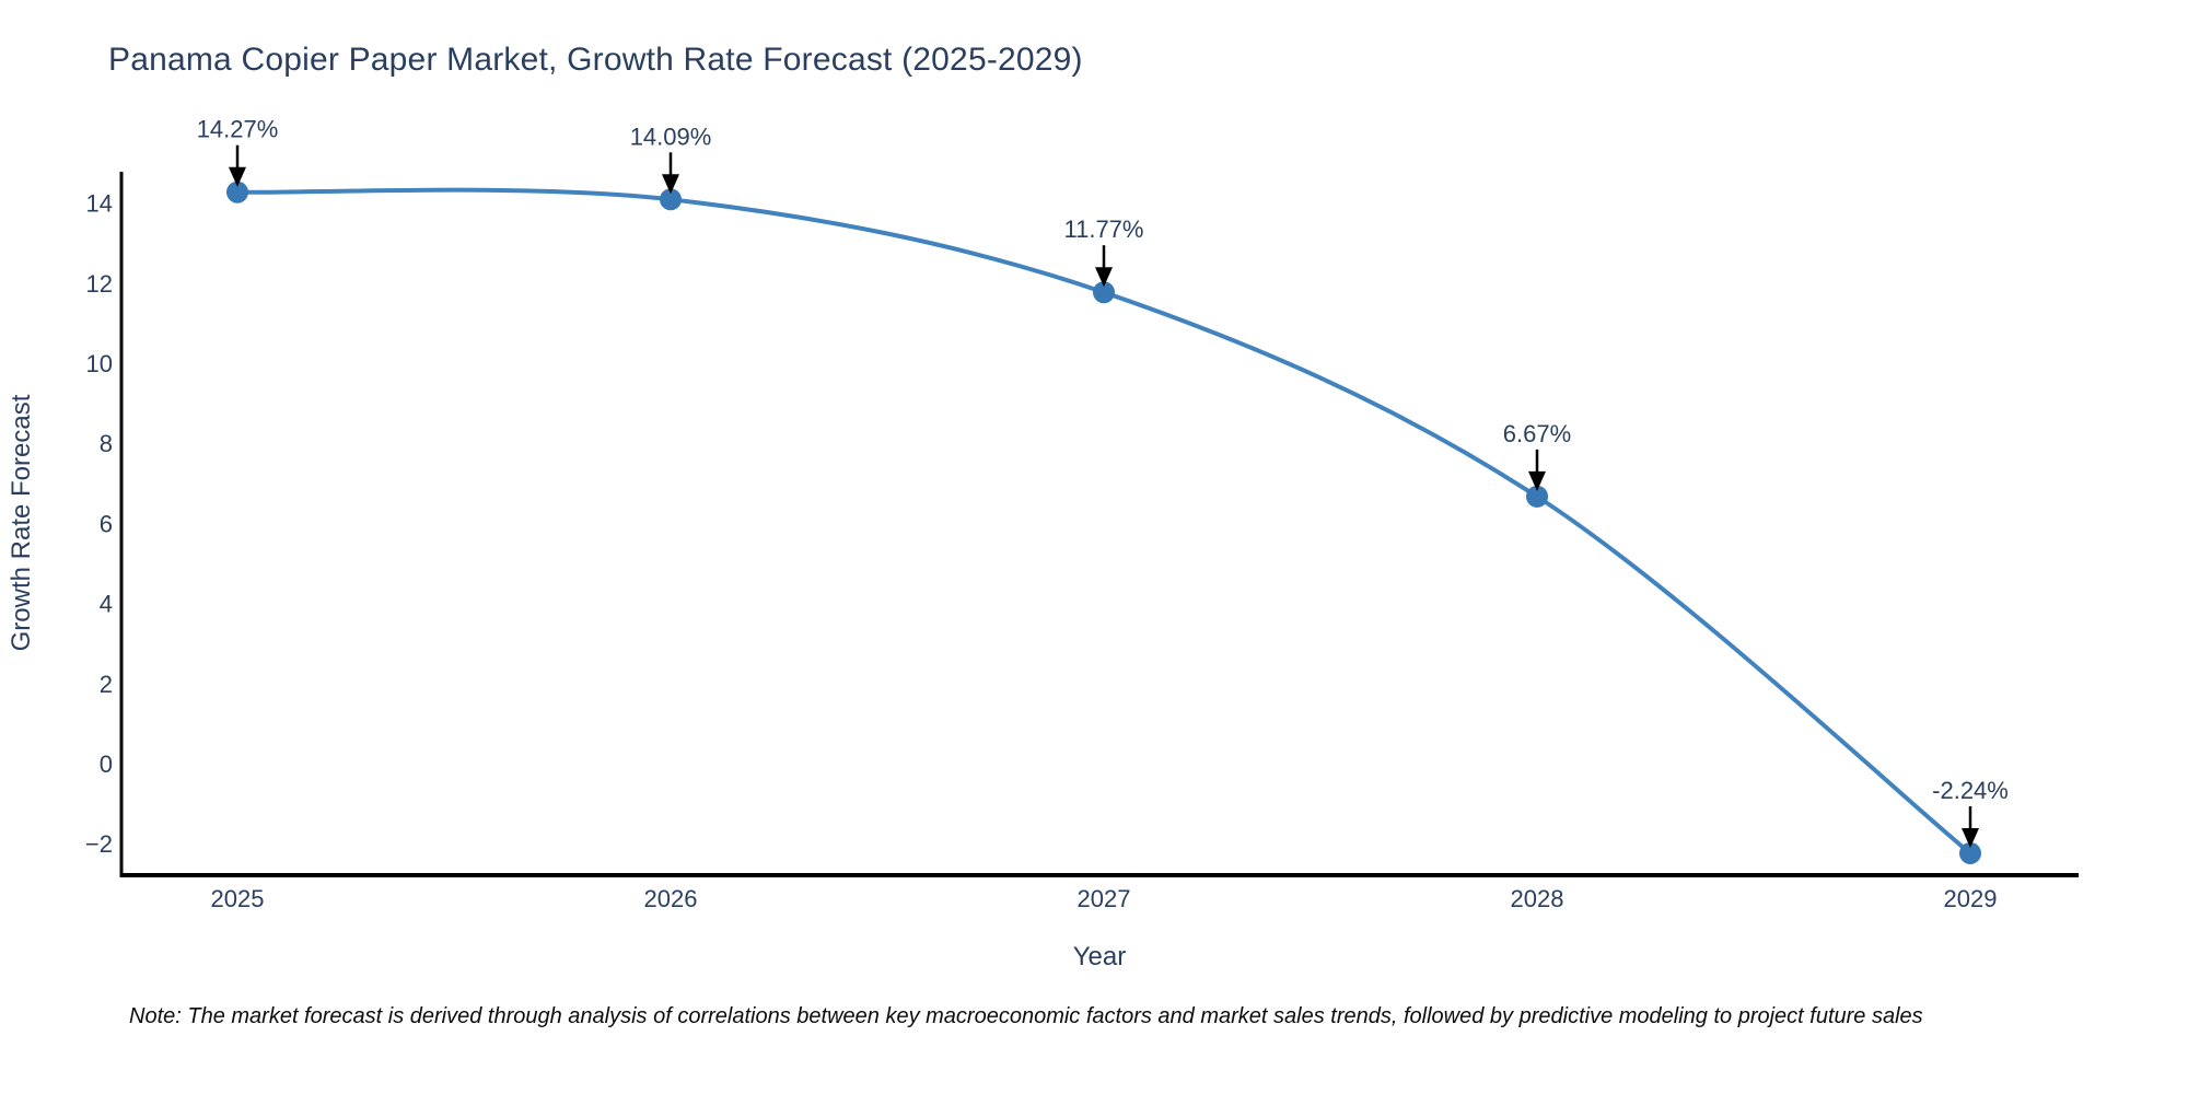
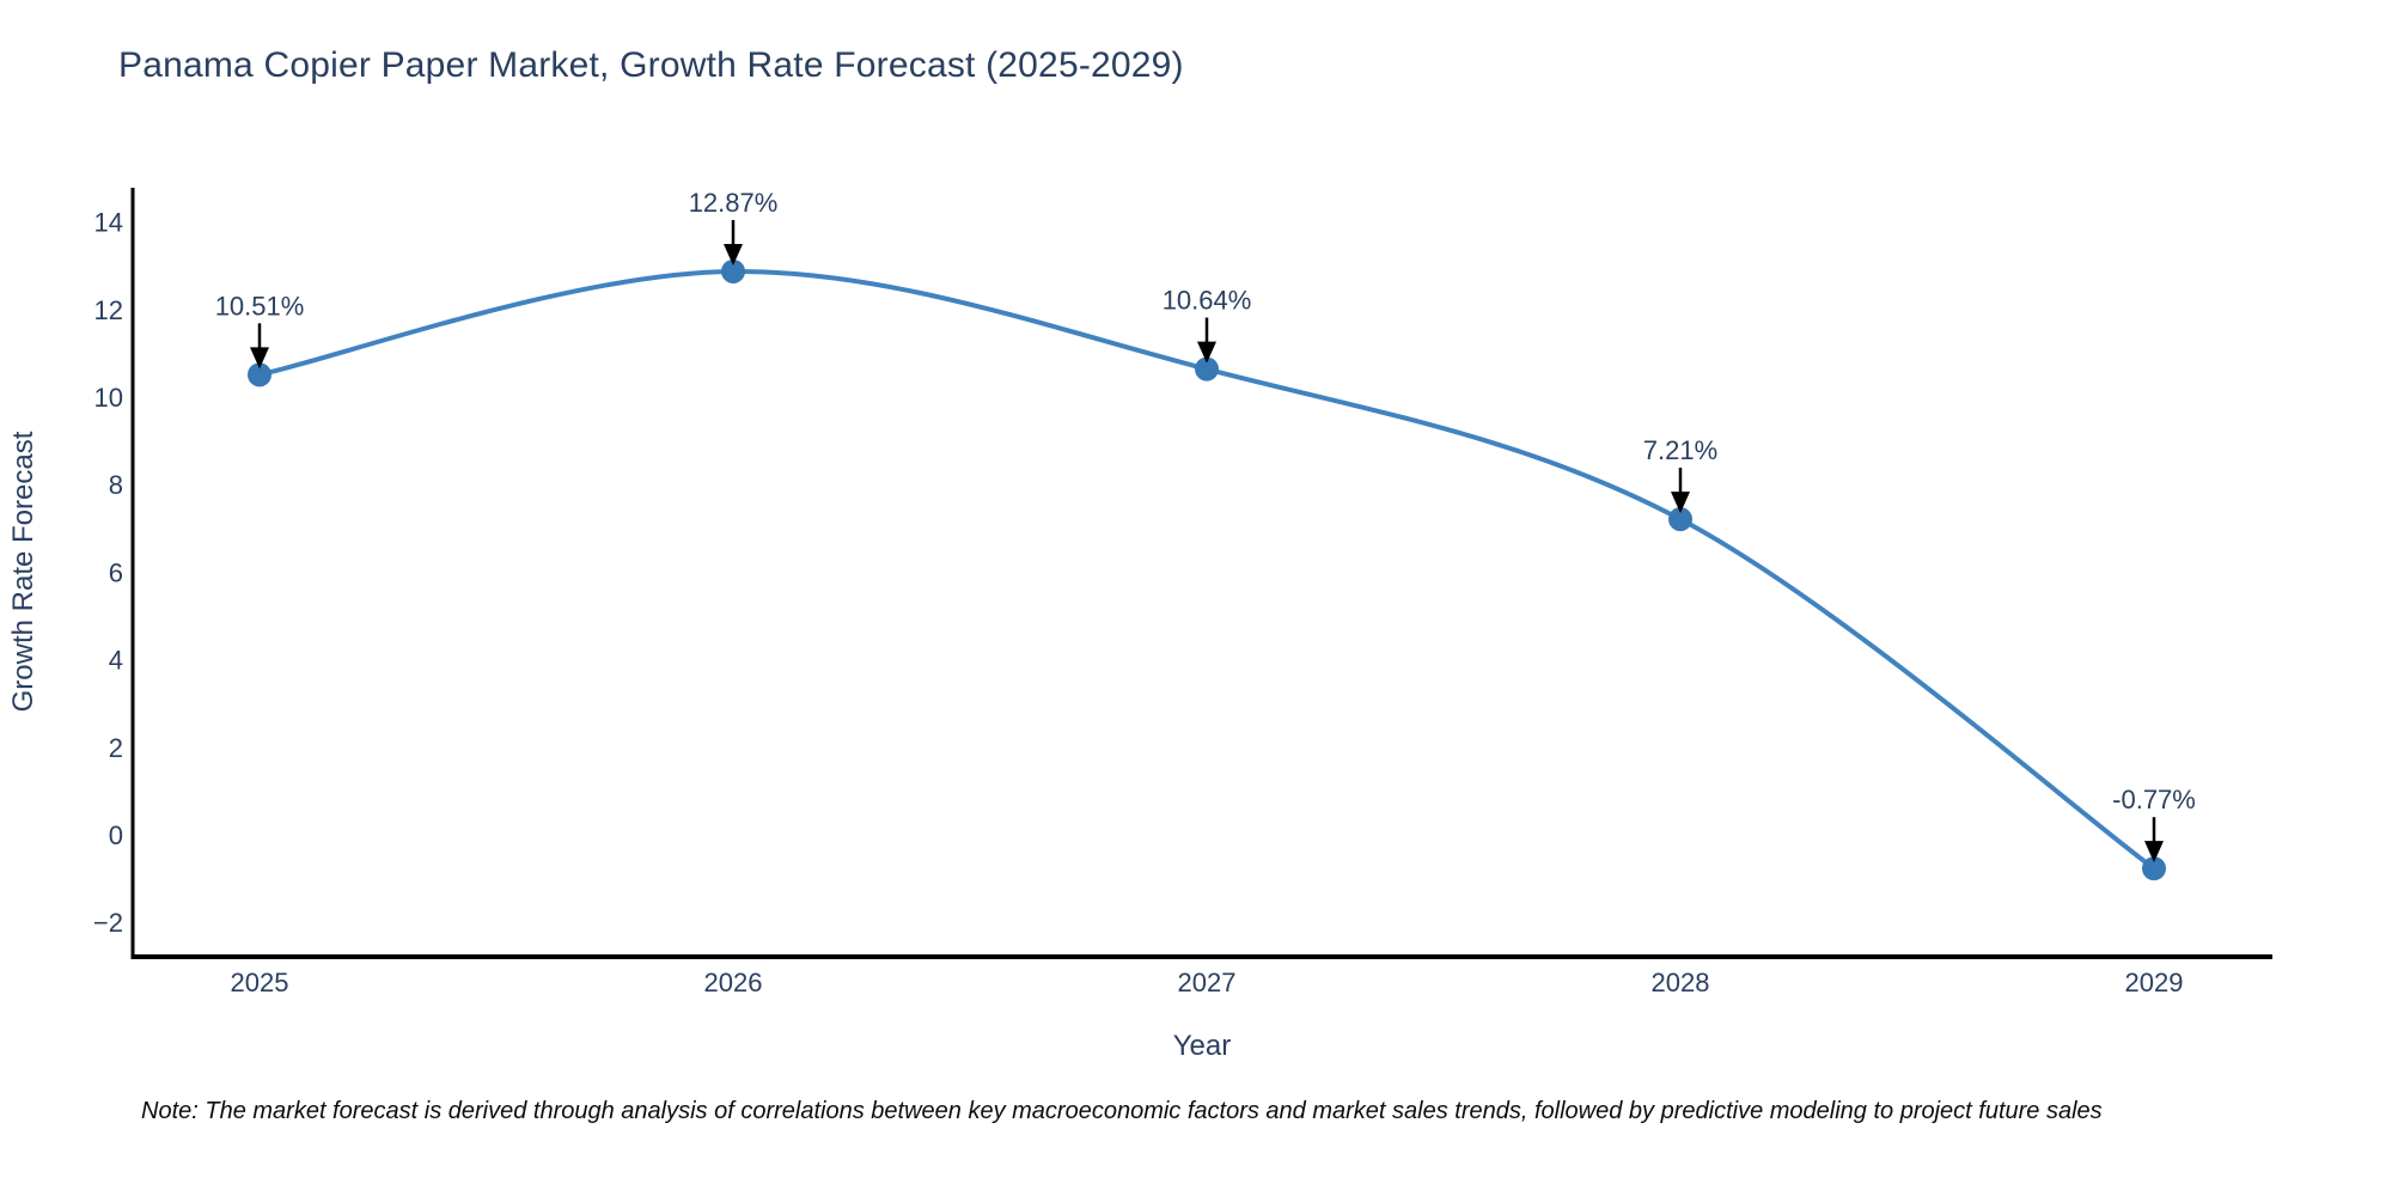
2025: 14.27% -> 10.51%
2026: 14.09% -> 12.87%
2027: 11.77% -> 10.64%
2028: 6.67% -> 7.21%
2029: -2.24% -> -0.77%
